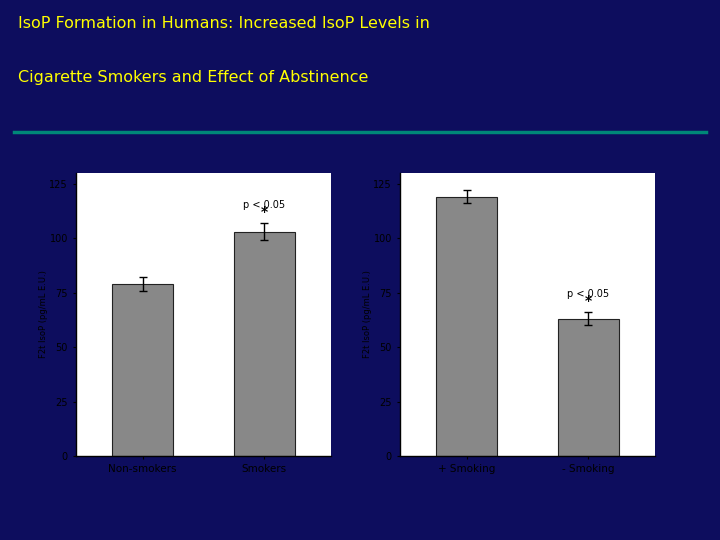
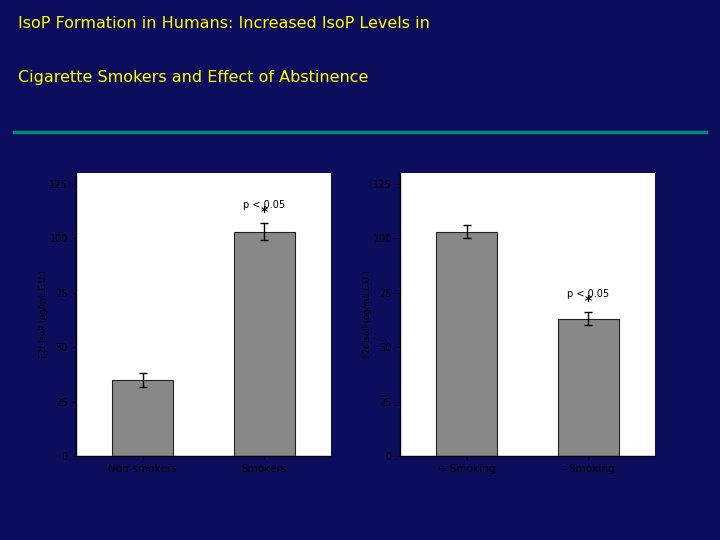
Non-smokers: 79 -> 35
+ Smoking: 119 -> 103
